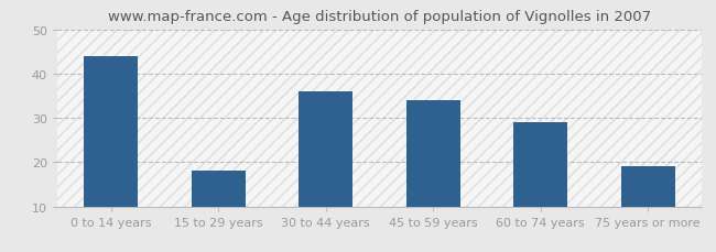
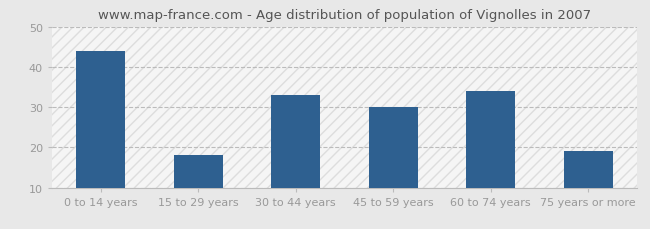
30 to 44 years: 36 -> 33
45 to 59 years: 34 -> 30
60 to 74 years: 29 -> 34
